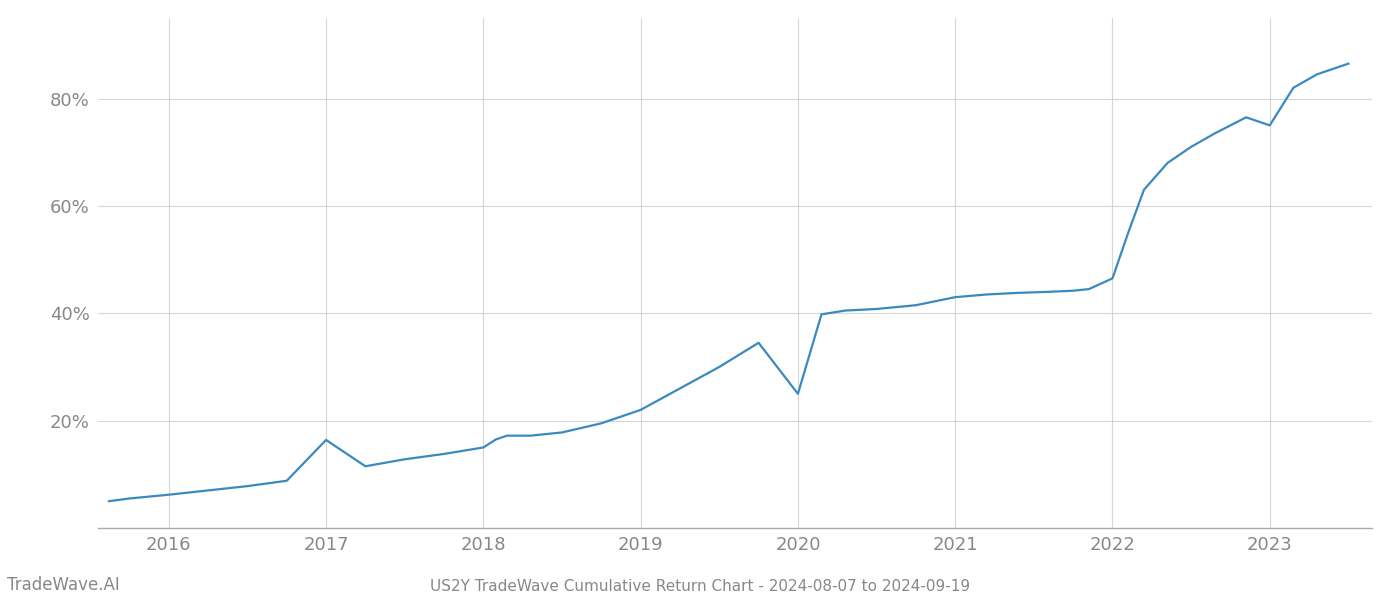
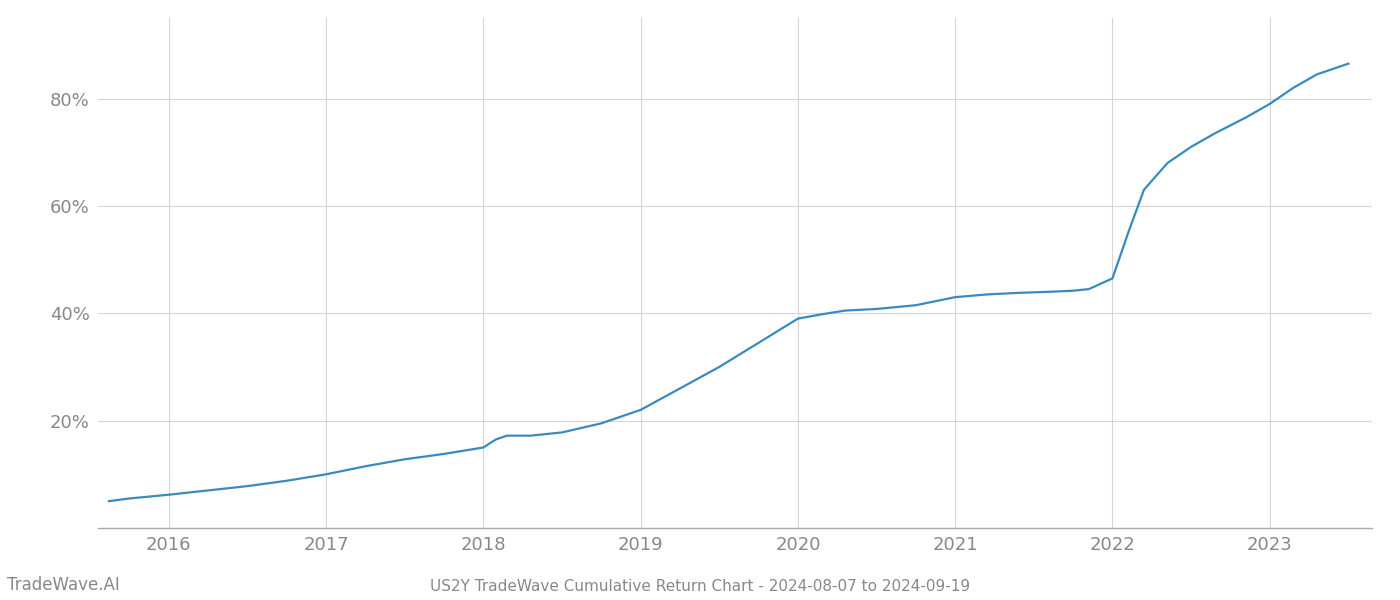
2017: 16.4% -> 10.0%
2020: 25.0% -> 39.0%
2023: 75.0% -> 79.0%
